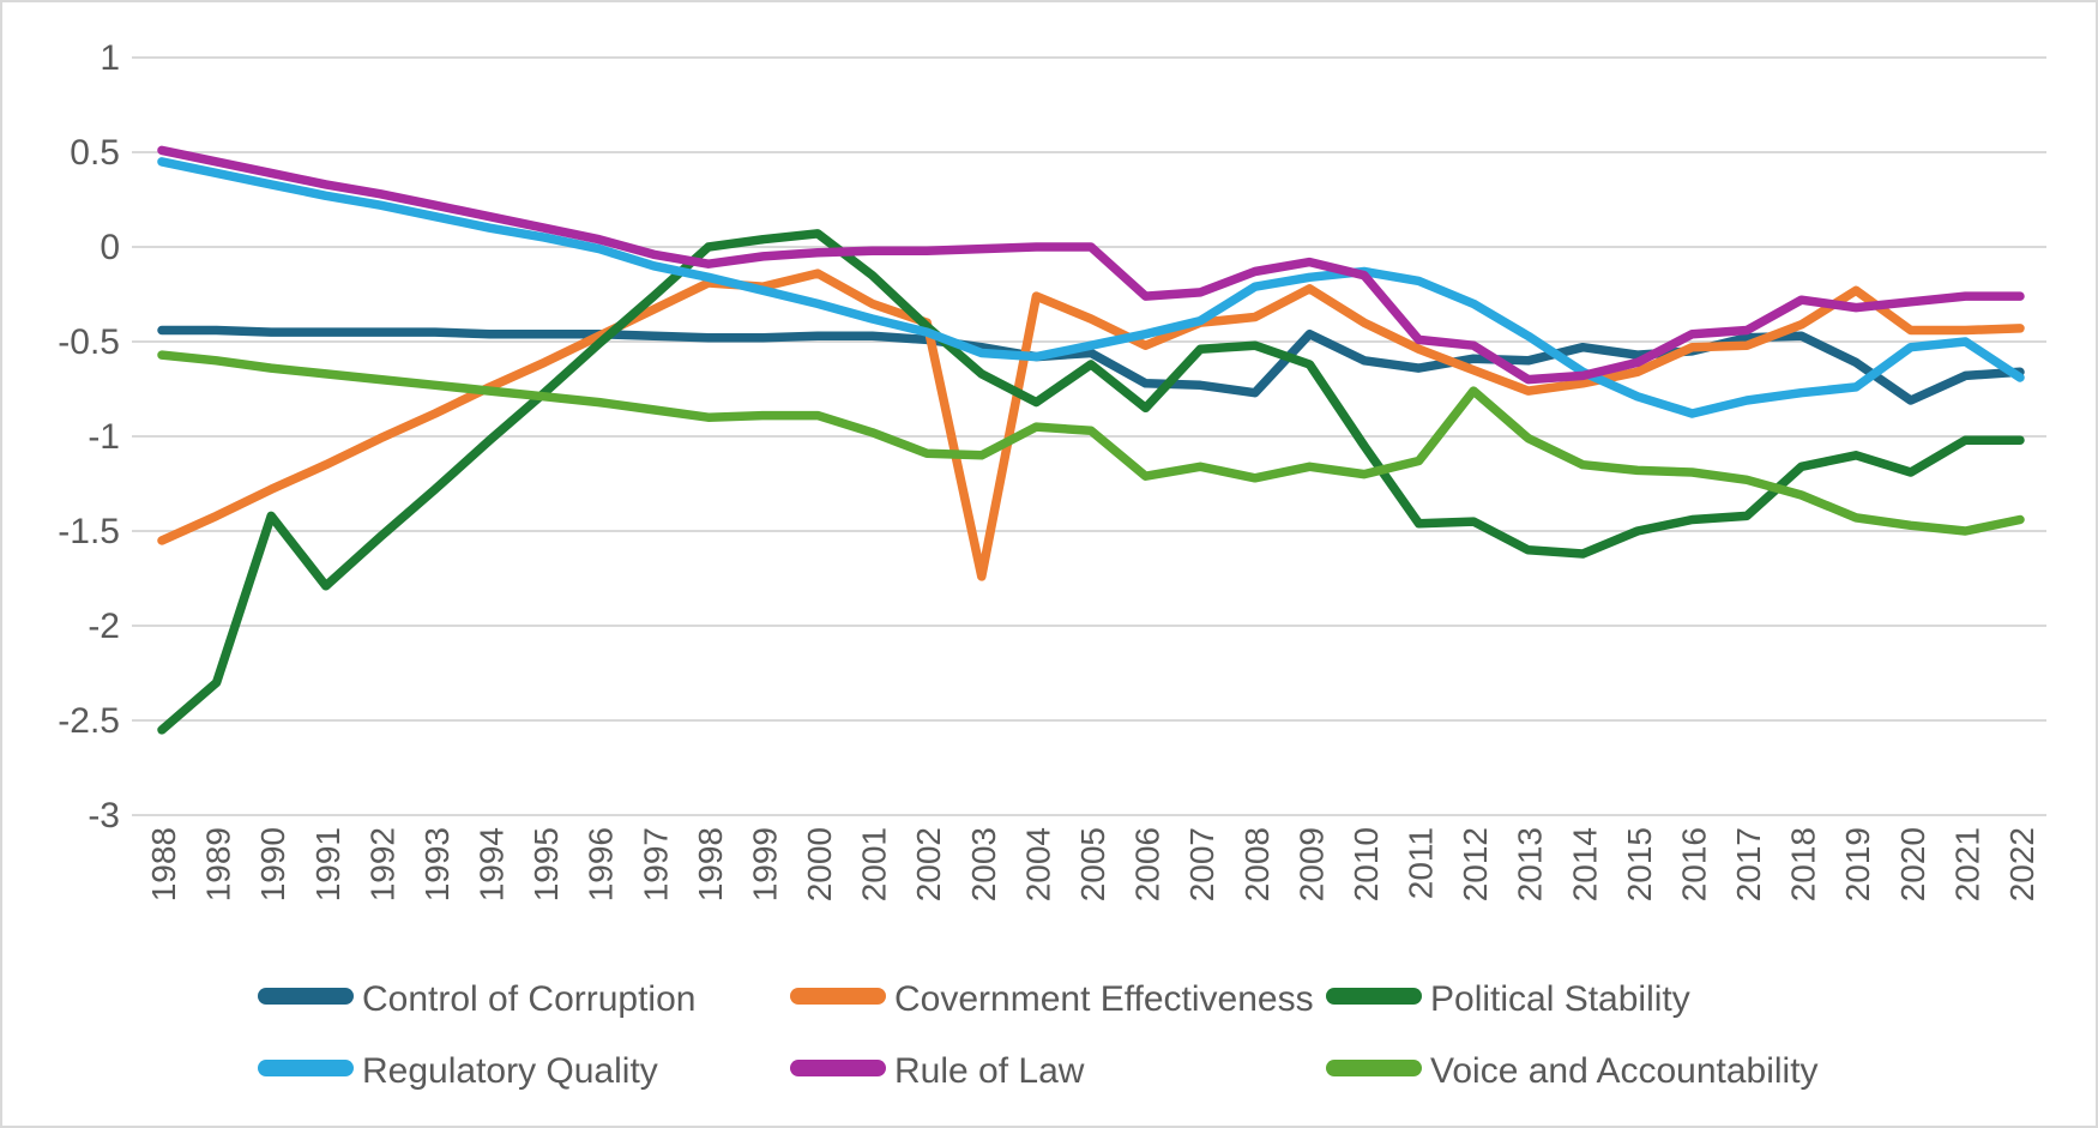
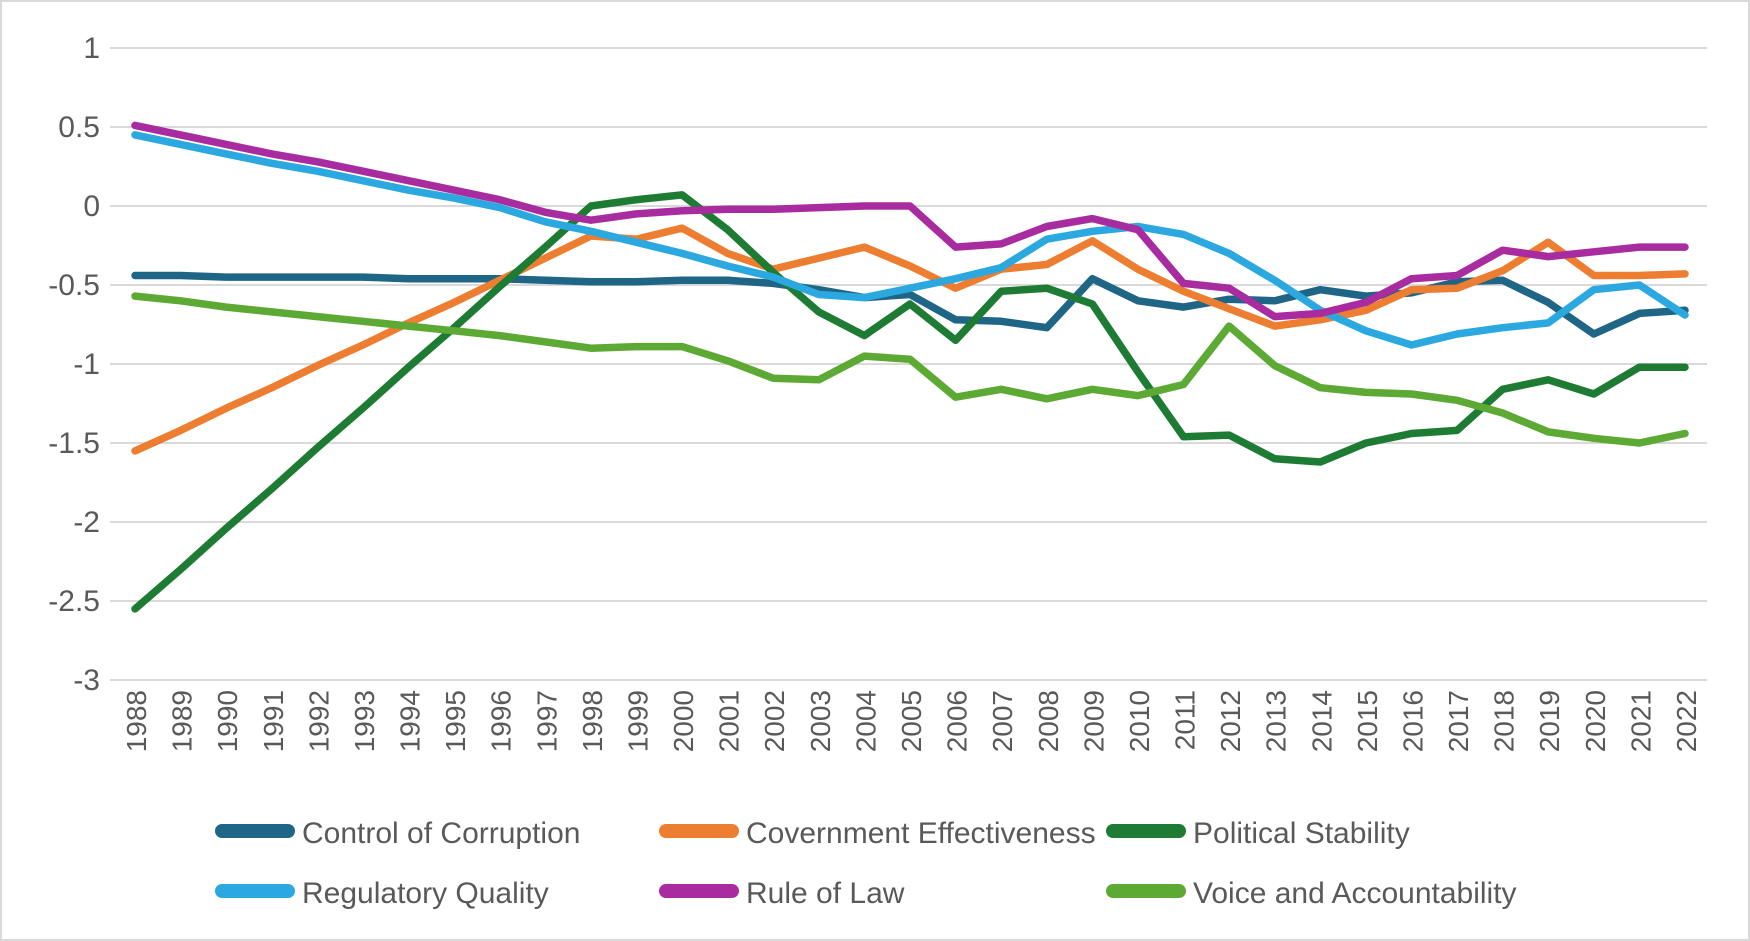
Political Stability/1990: -1.42 -> -2.04
Covernment Effectiveness/2003: -1.74 -> -0.33
